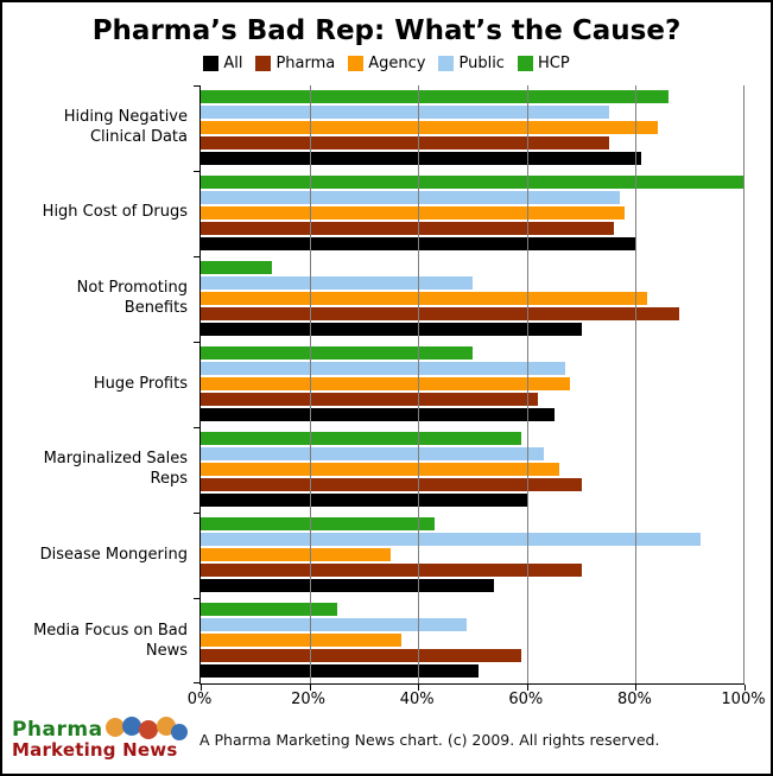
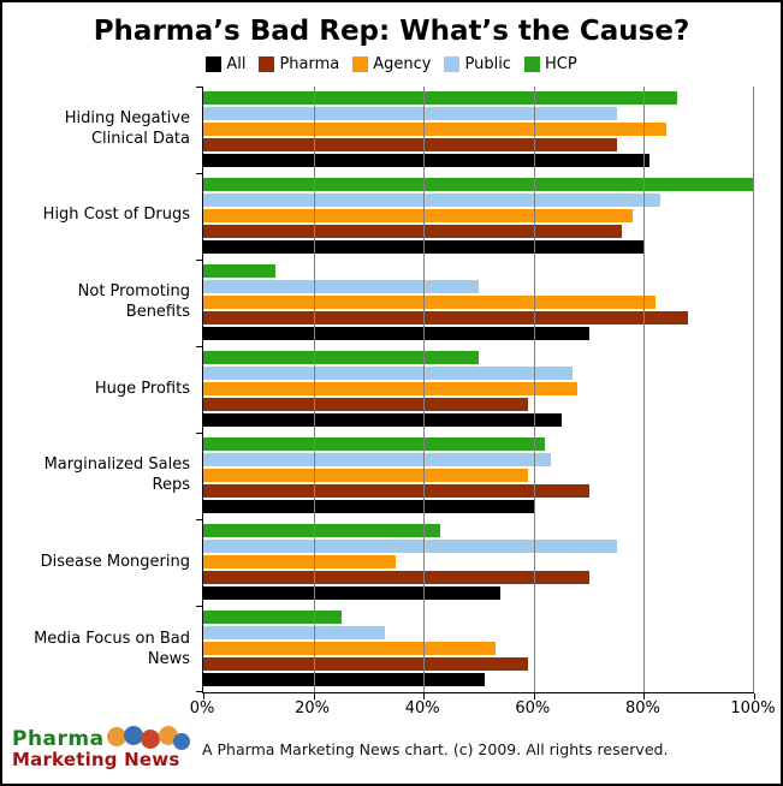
Public/High Cost of Drugs: 77% -> 83%
Pharma/Huge Profits: 62% -> 59%
Agency/Marginalized Sales Reps: 66% -> 59%
HCP/Marginalized Sales Reps: 59% -> 62%
Public/Disease Mongering: 92% -> 75%
Agency/Media Focus on Bad News: 37% -> 53%
Public/Media Focus on Bad News: 49% -> 33%
